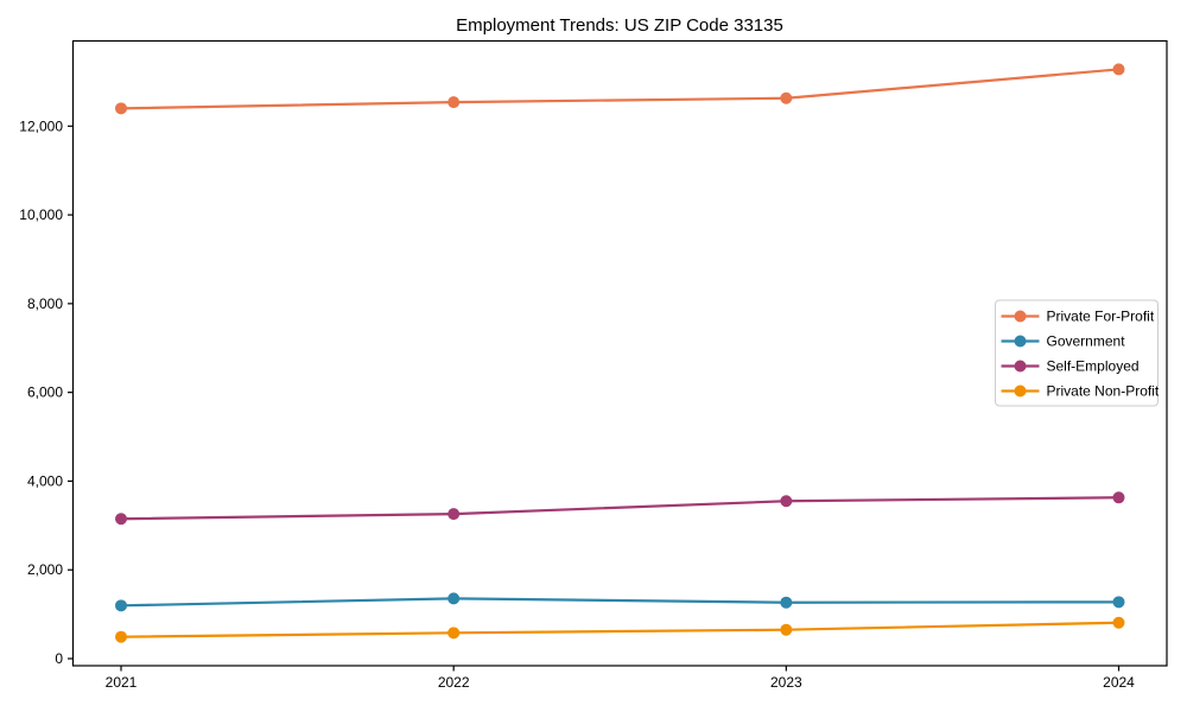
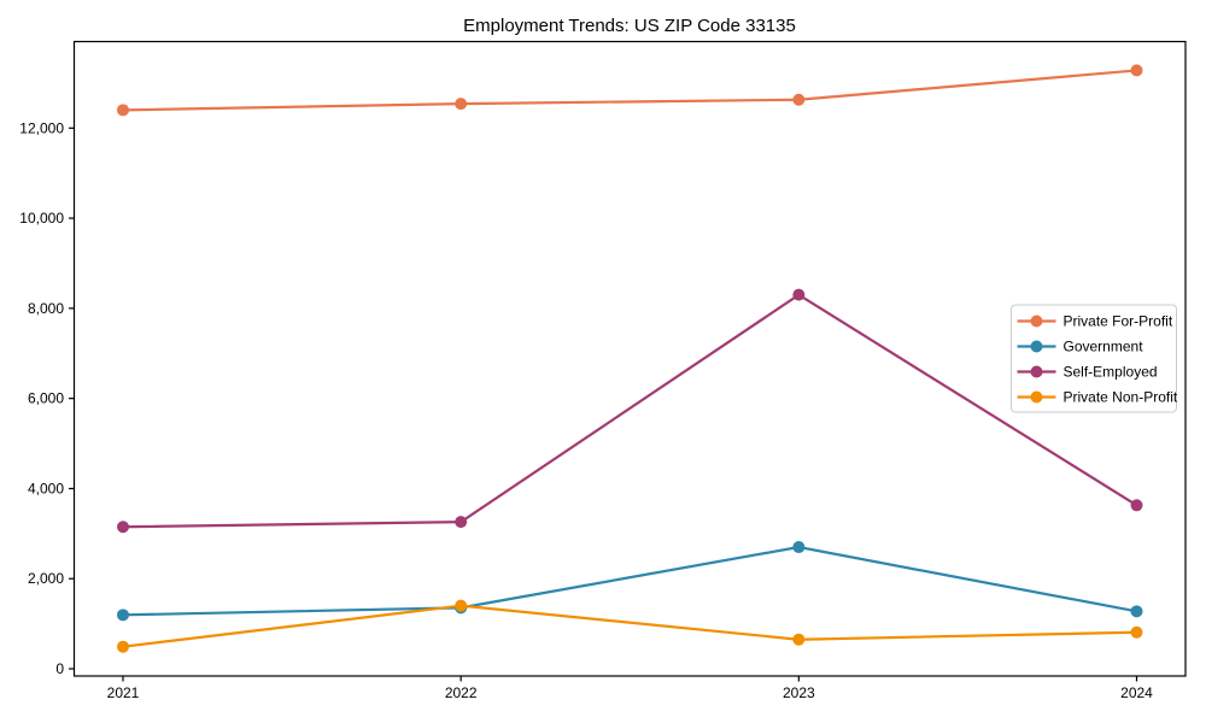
Private Non-Profit/2022: 600 -> 1400
Government/2023: 1300 -> 2700
Self-Employed/2023: 3600 -> 8300
